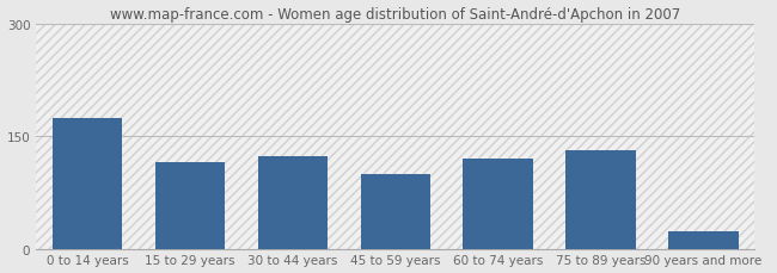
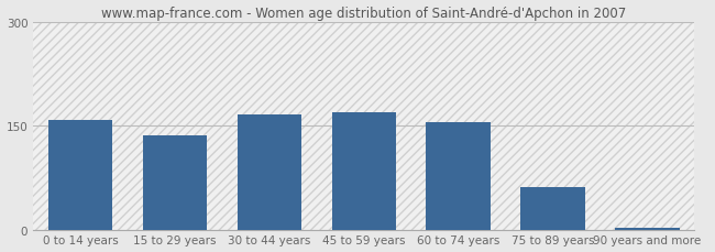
0 to 14 years: 174 -> 159
15 to 29 years: 116 -> 136
30 to 44 years: 124 -> 166
45 to 59 years: 100 -> 170
60 to 74 years: 120 -> 155
75 to 89 years: 132 -> 62
90 years and more: 24 -> 3
